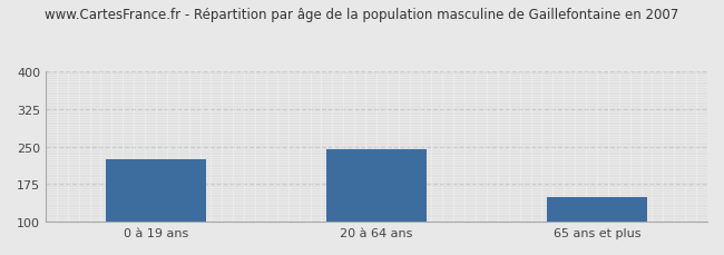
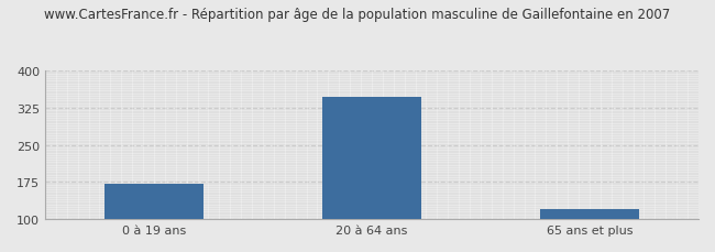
0 à 19 ans: 225 -> 172
20 à 64 ans: 245 -> 348
65 ans et plus: 150 -> 120
